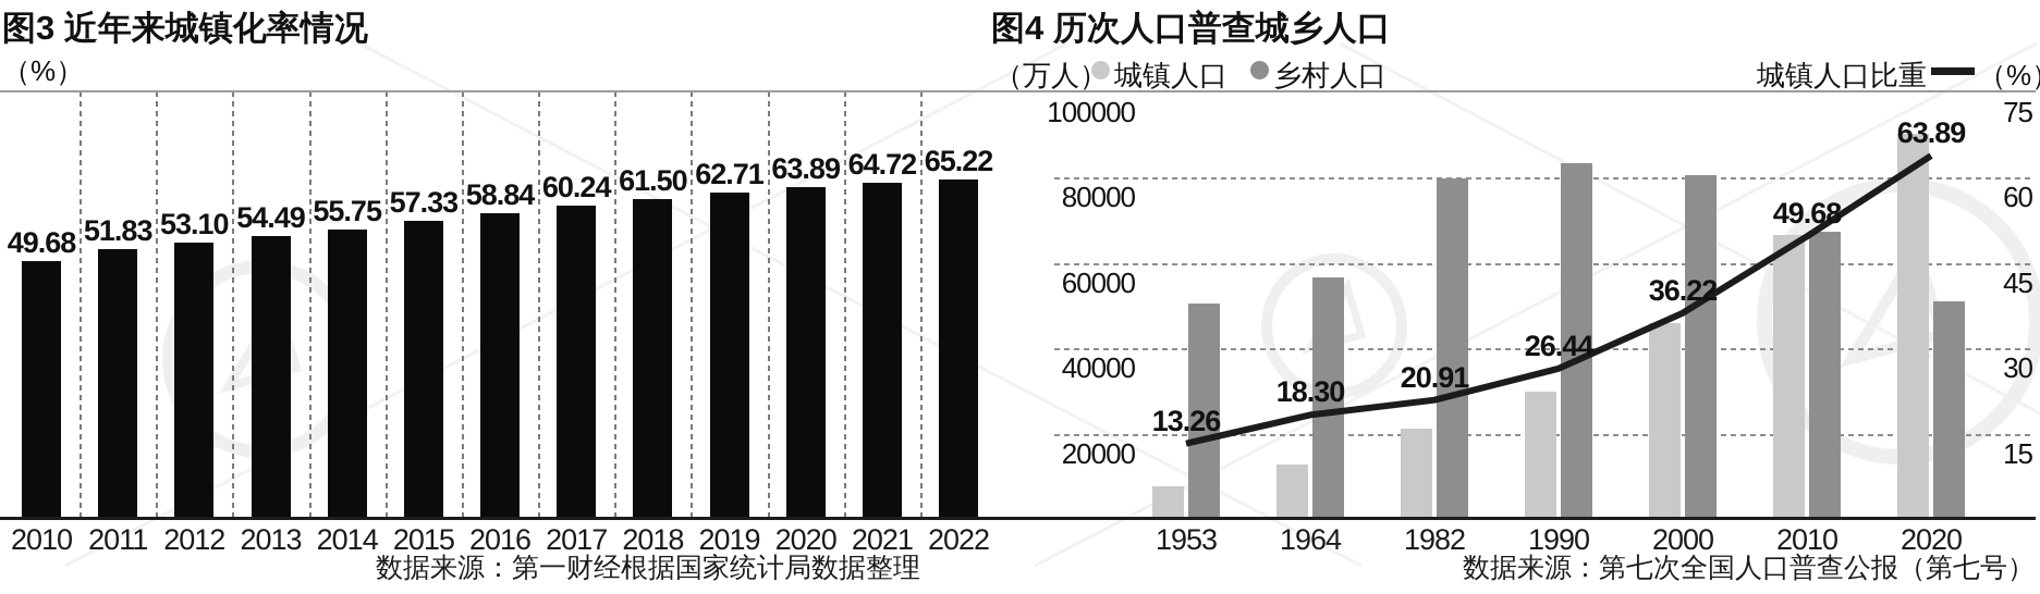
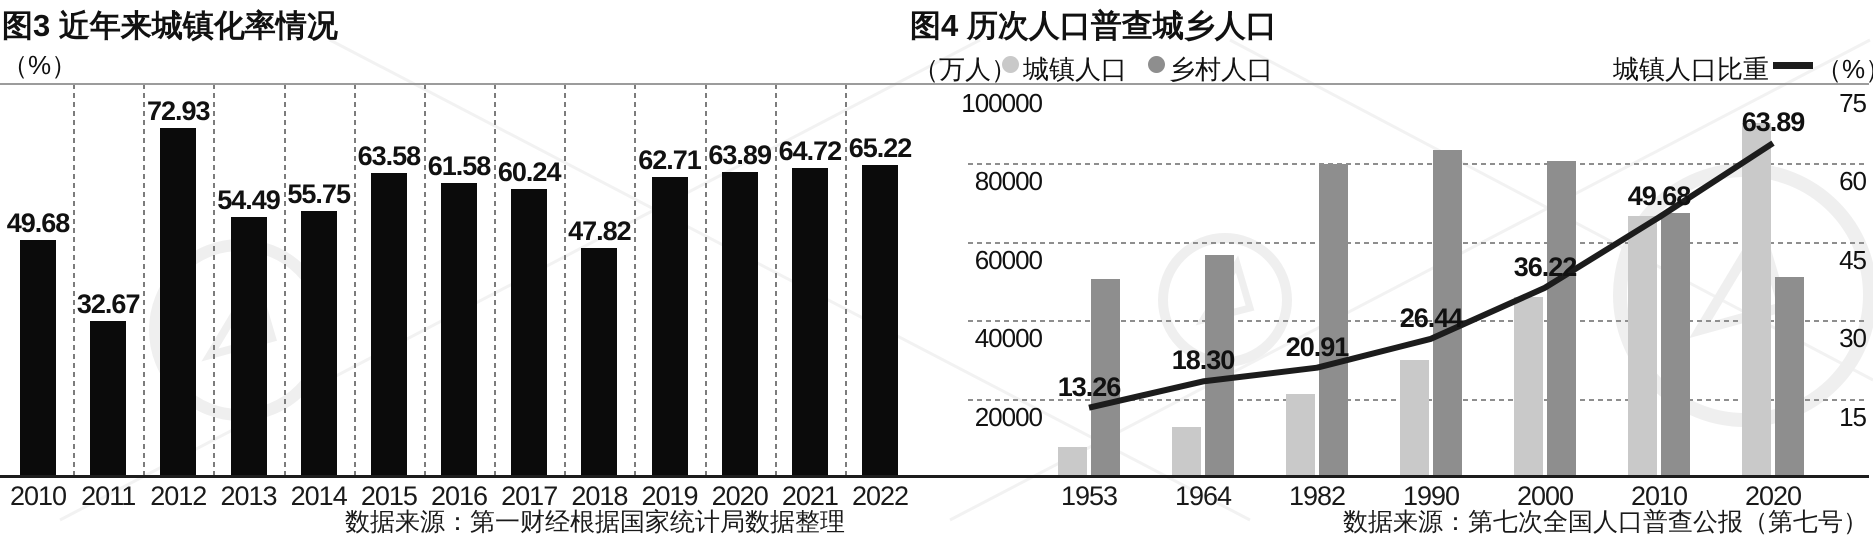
图3 近年来城镇化率情况/2011: 51.83 -> 32.67
图3 近年来城镇化率情况/2012: 53.10 -> 72.93
图3 近年来城镇化率情况/2015: 57.33 -> 63.58
图3 近年来城镇化率情况/2016: 58.84 -> 61.58
图3 近年来城镇化率情况/2018: 61.50 -> 47.82
